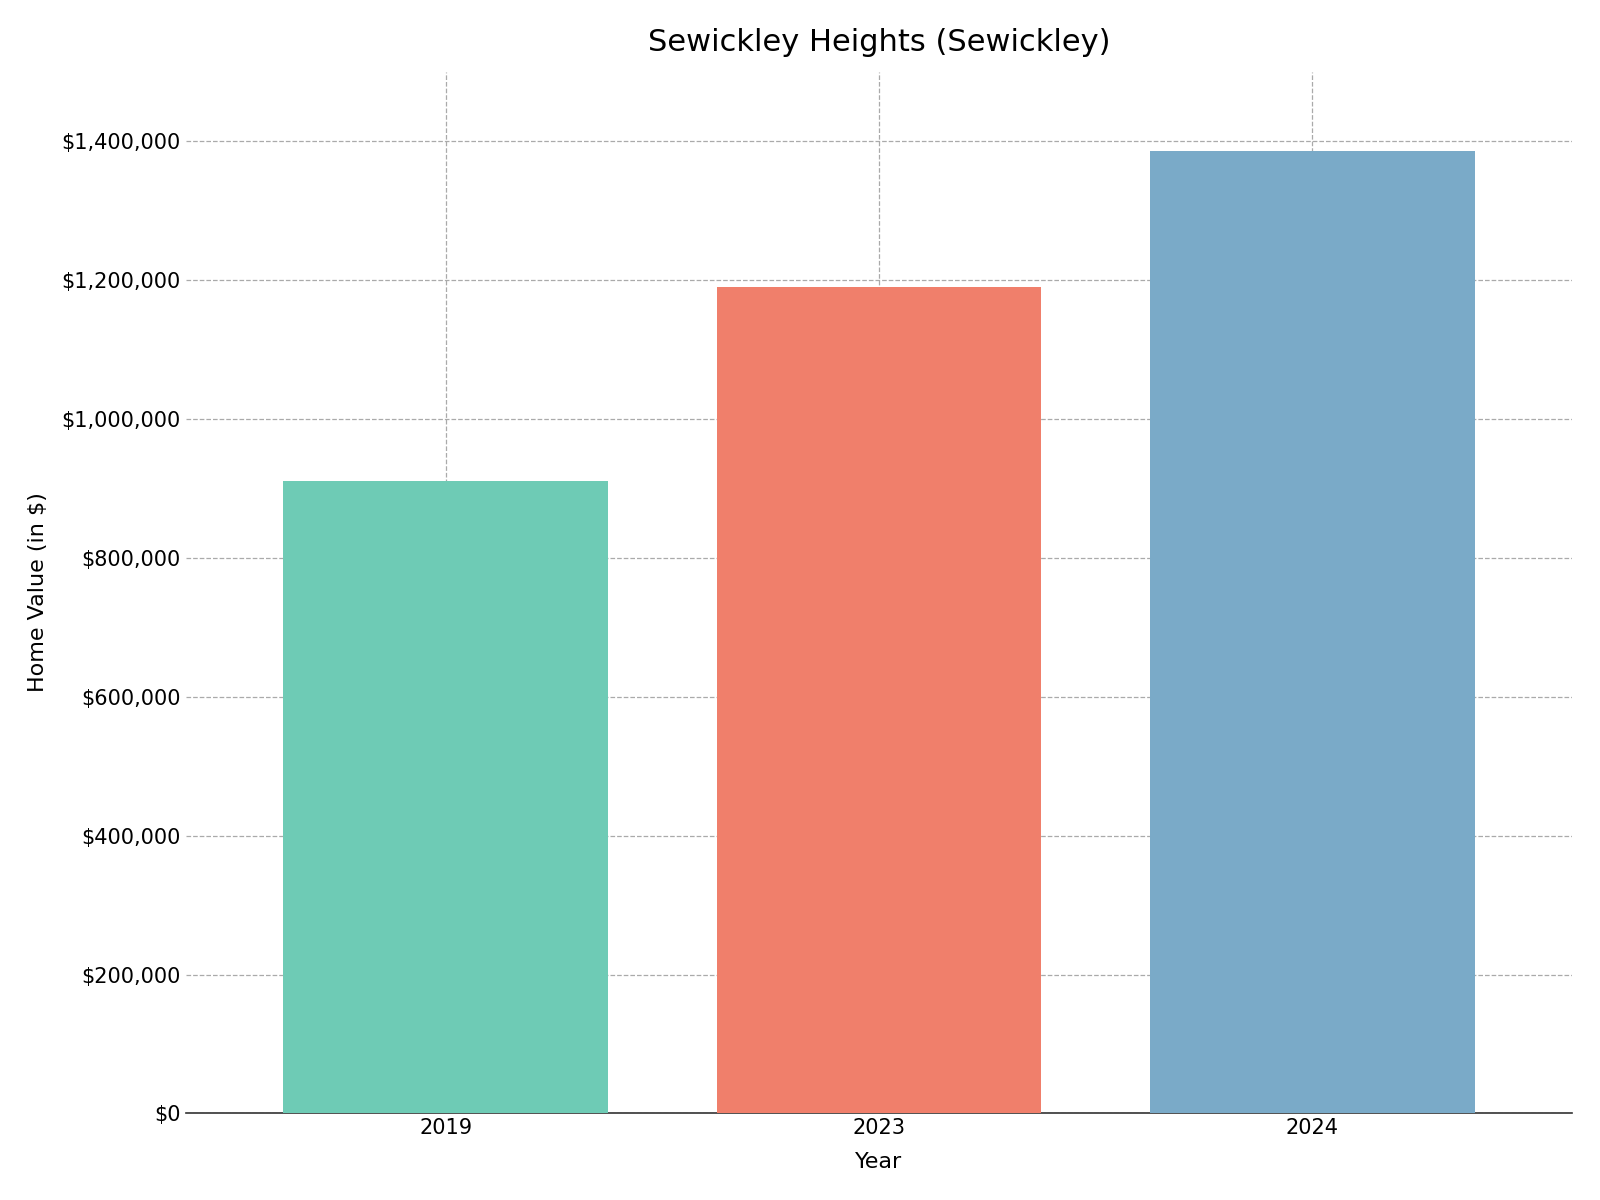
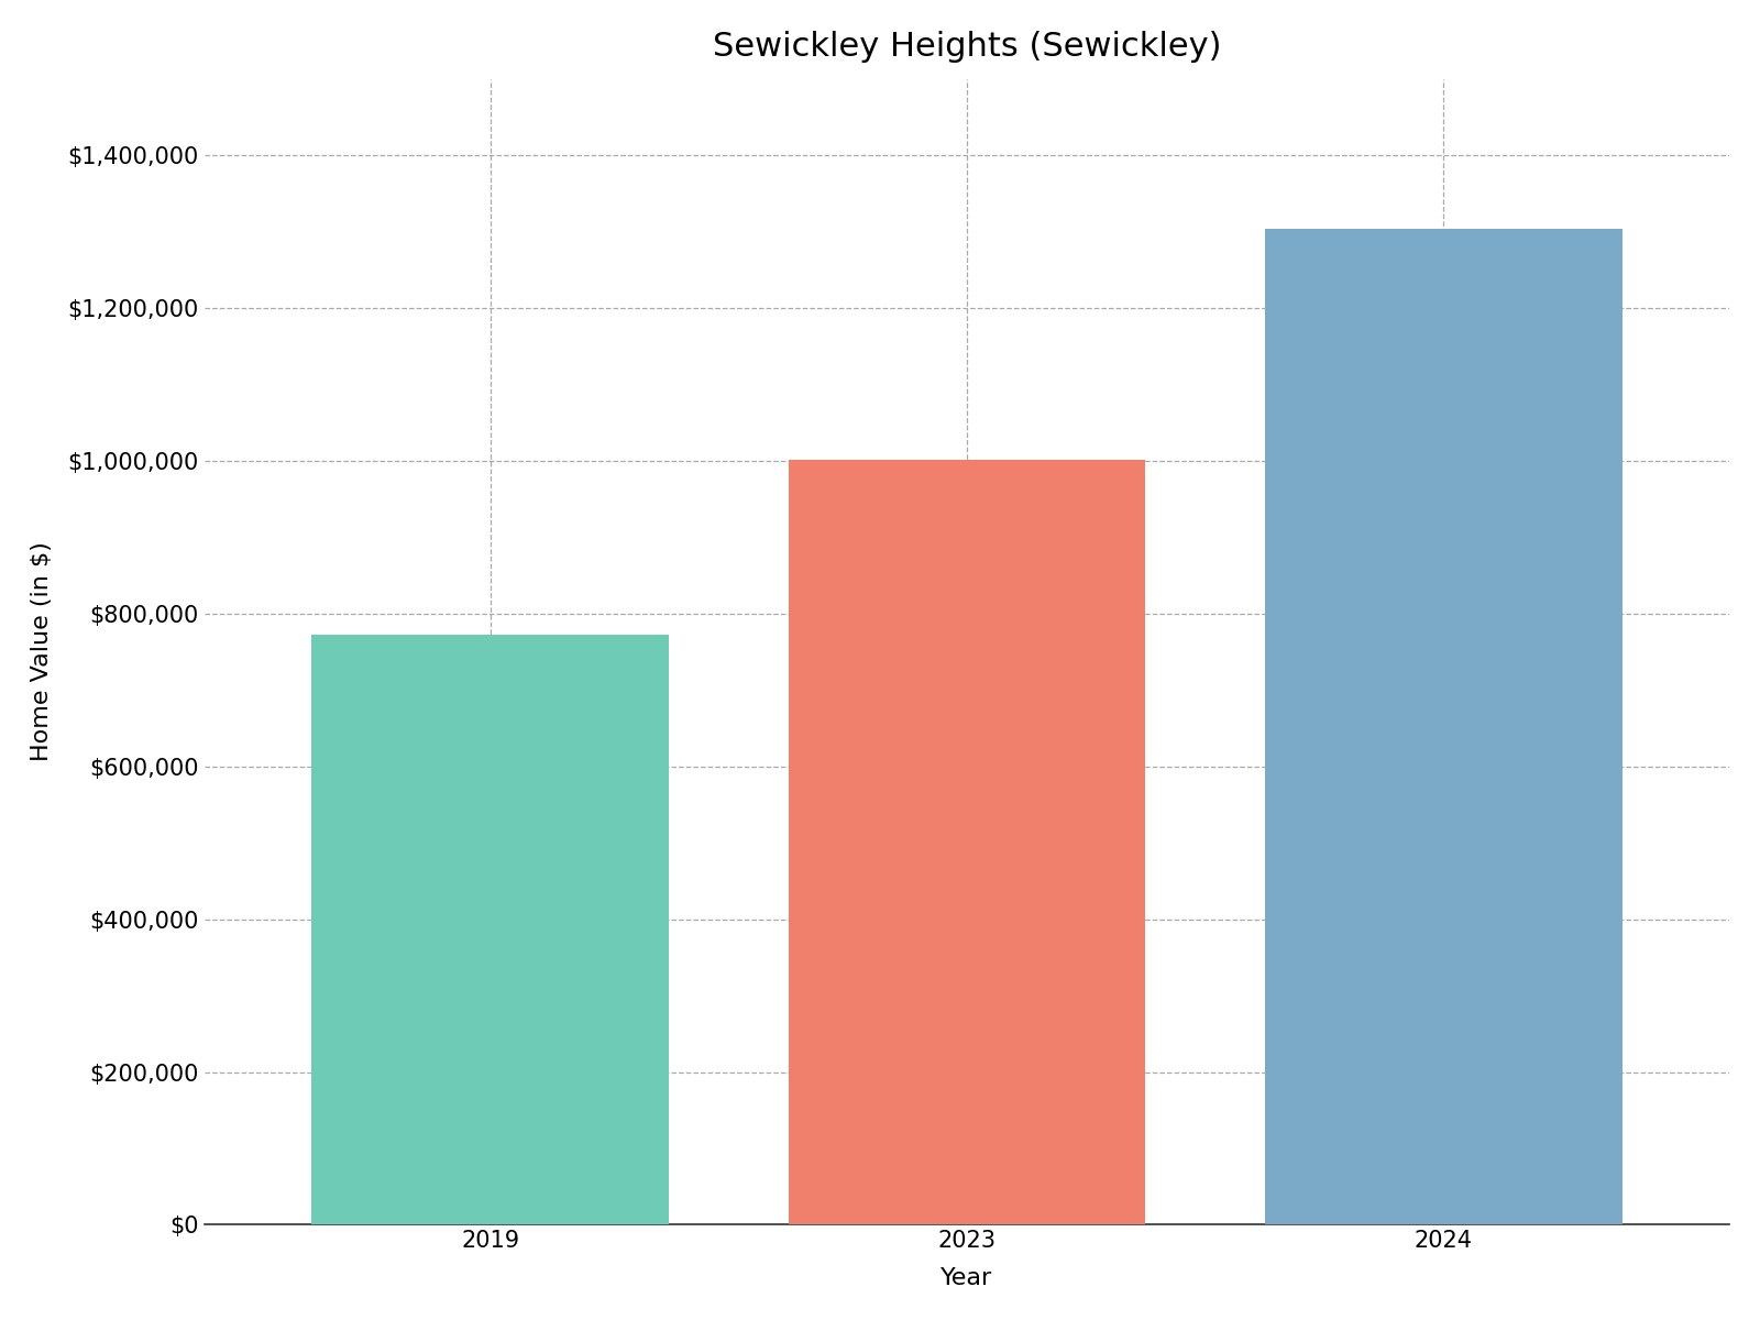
2019: $910,000 -> $772,000
2023: $1,190,000 -> $1,002,000
2024: $1,385,000 -> $1,304,000
